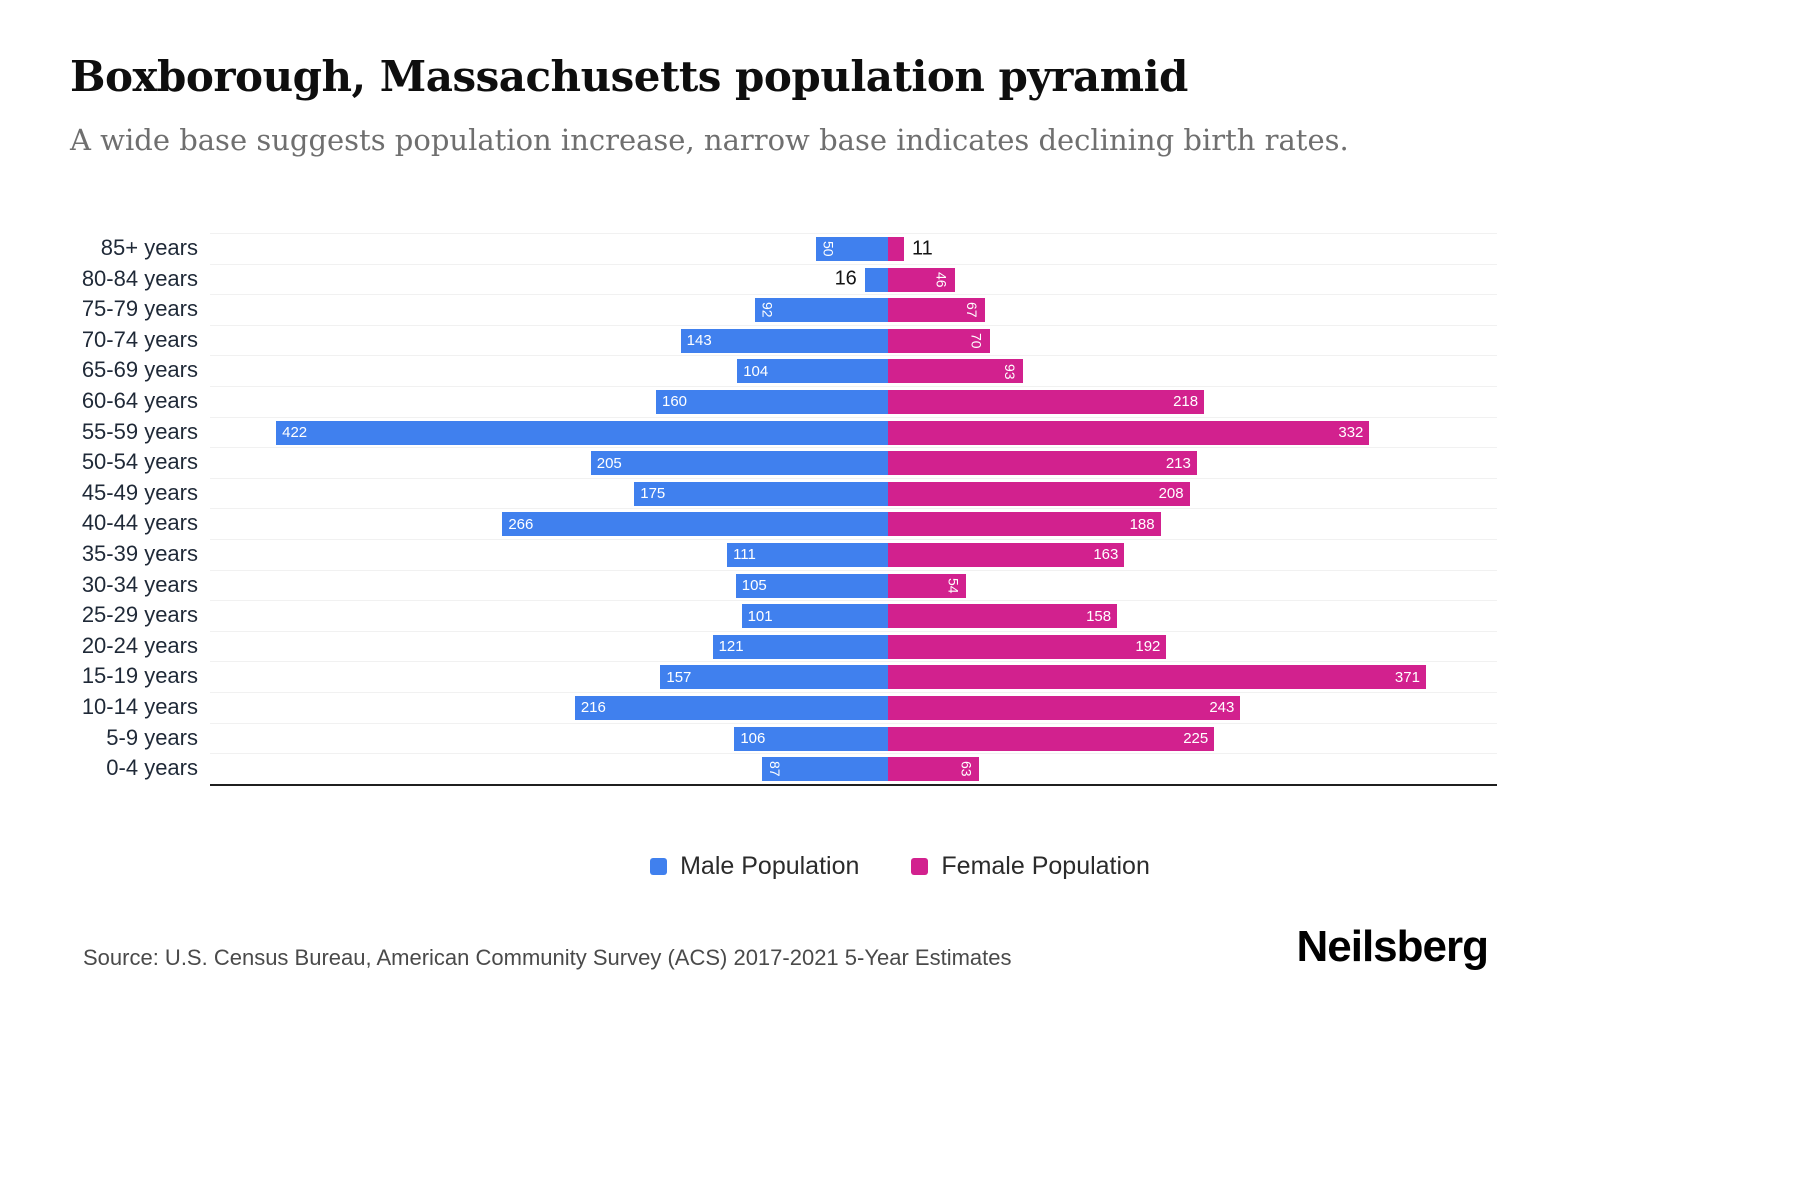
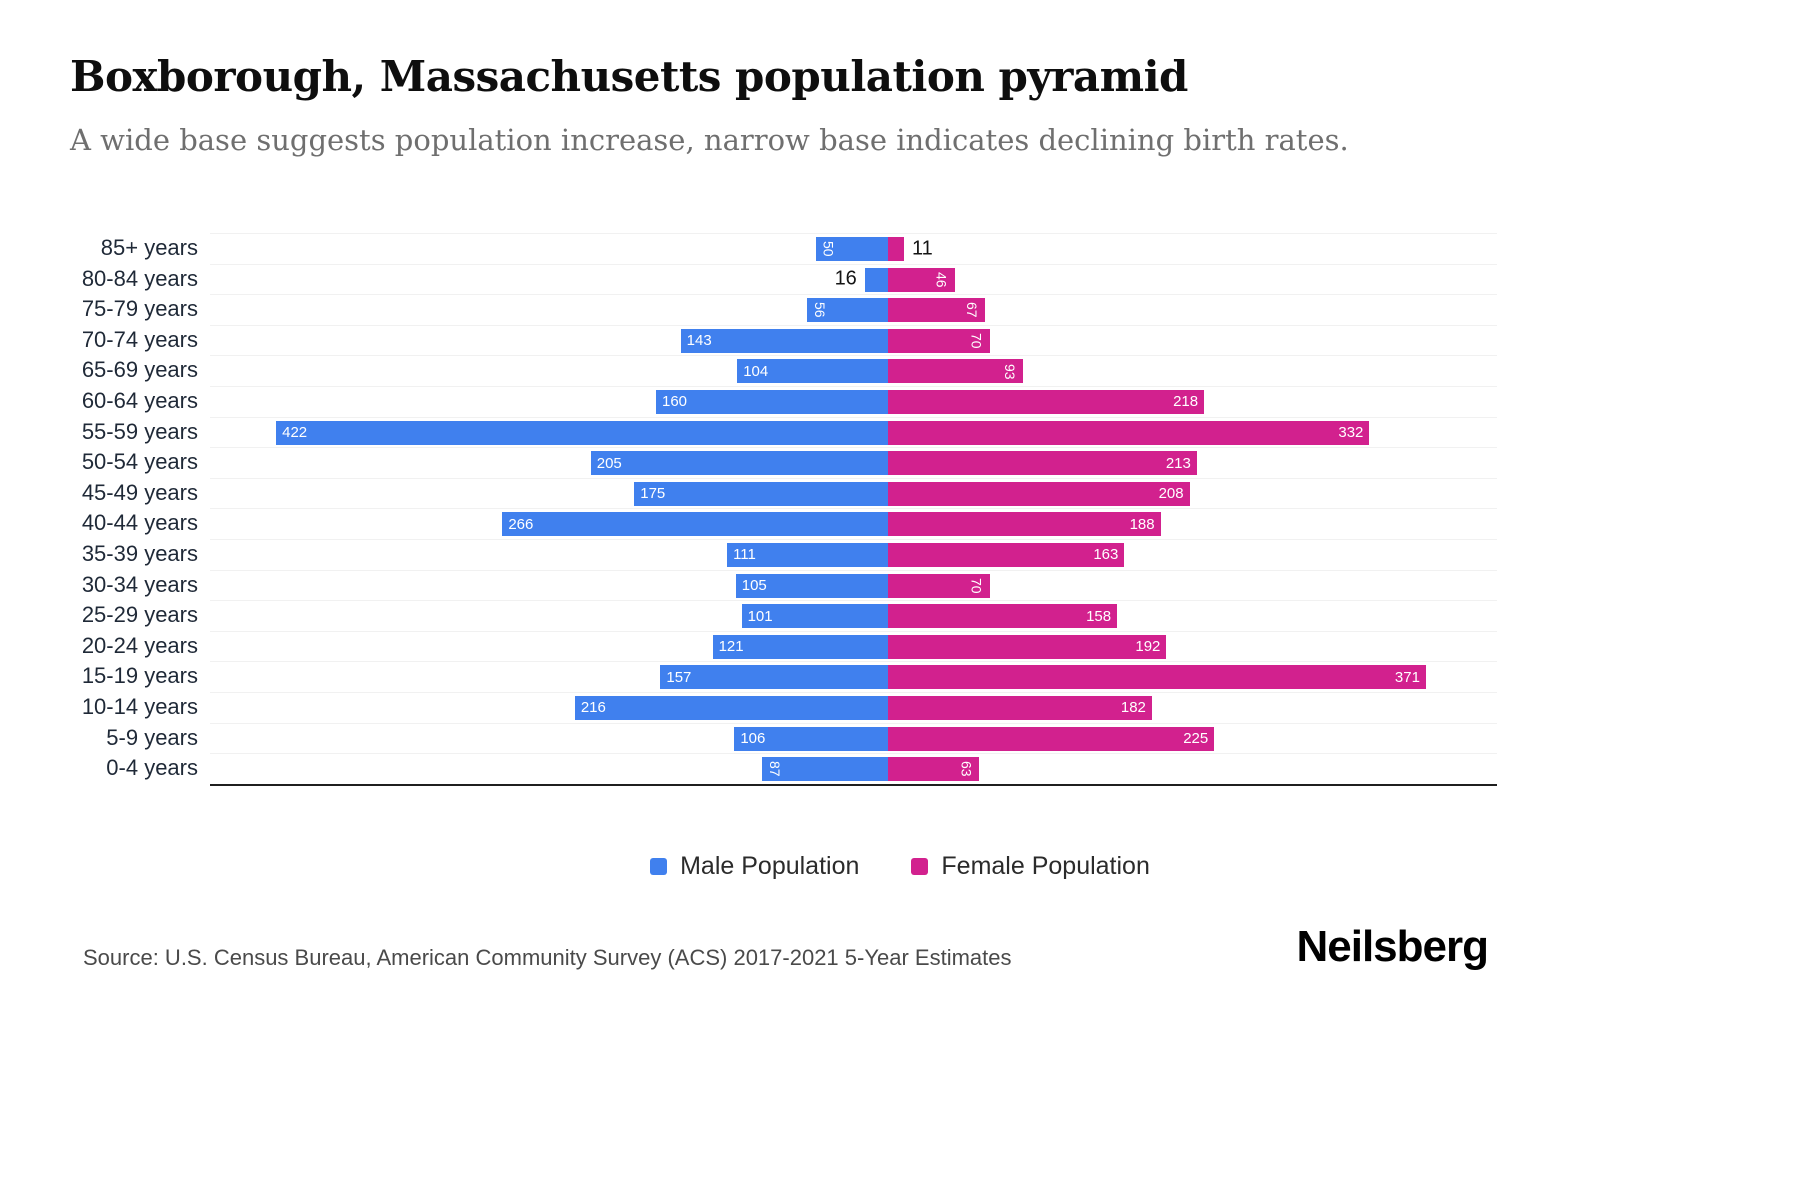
Male Population/75-79 years: 92 -> 56
Female Population/30-34 years: 54 -> 70
Female Population/10-14 years: 243 -> 182
